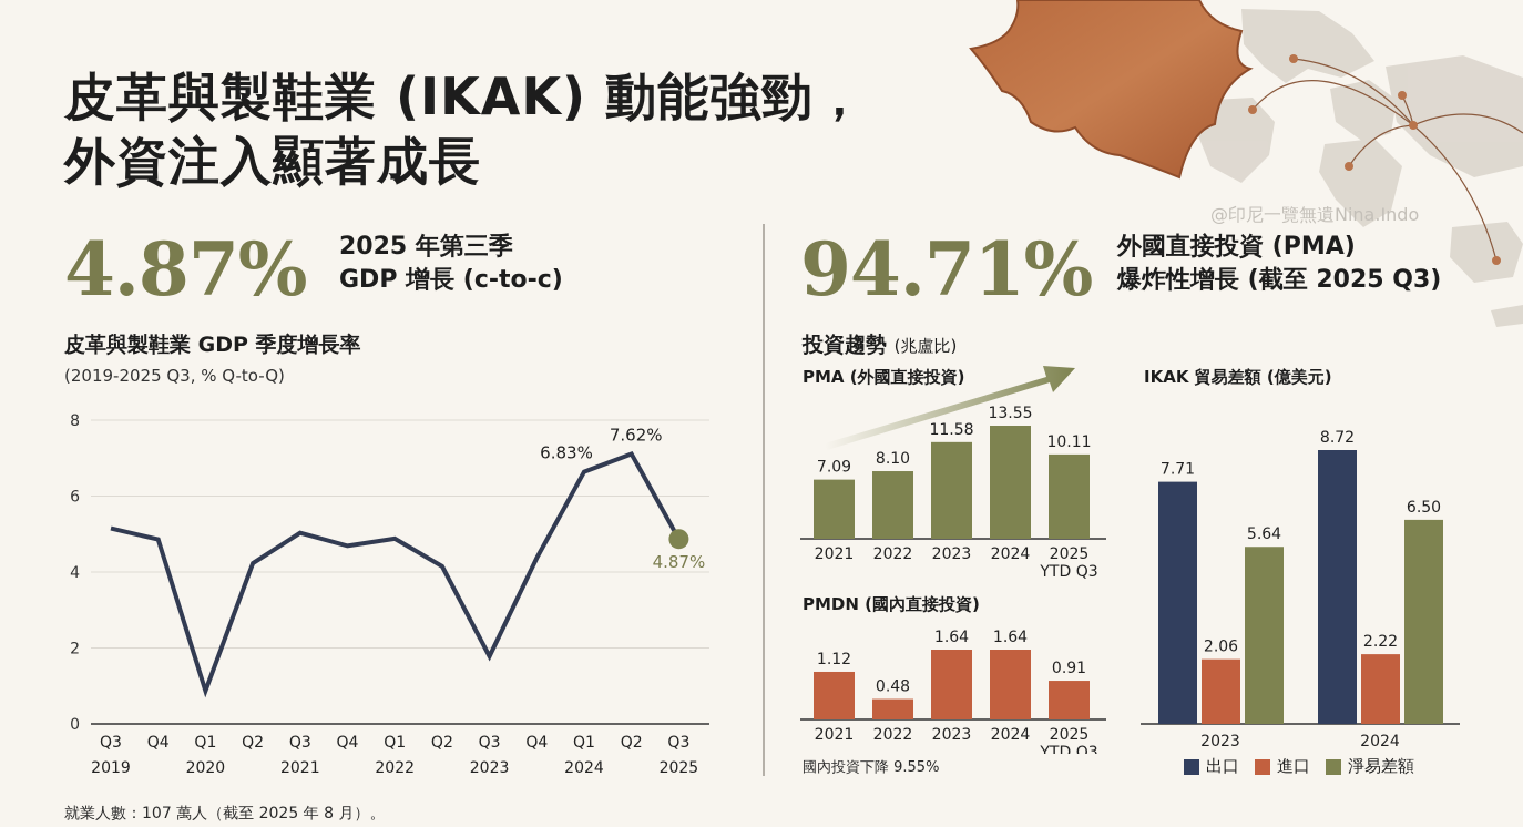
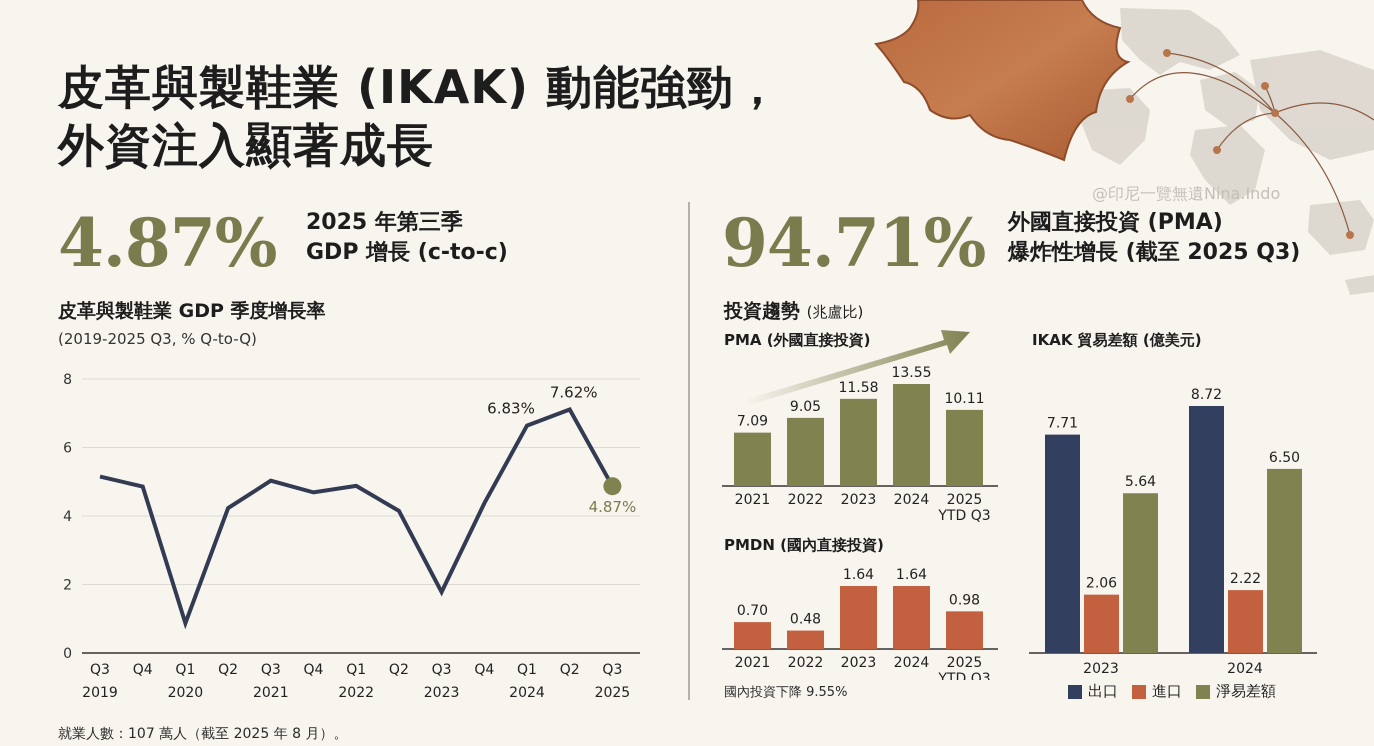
PMA (外國直接投資)/2022: 8.10 -> 9.05
PMDN (國內直接投資)/2021: 1.12 -> 0.70
PMDN (國內直接投資)/2025 YTD Q3: 0.91 -> 0.98
